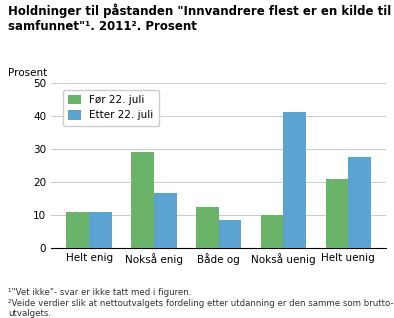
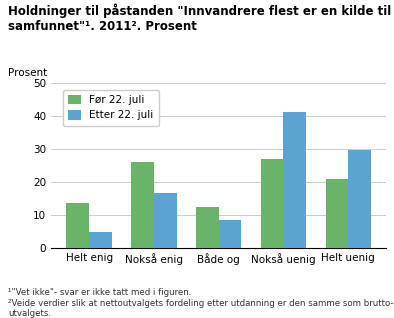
Før 22. juli/Helt enig: 11.0 -> 13.5
Etter 22. juli/Helt enig: 11.0 -> 5.0
Før 22. juli/Nokså enig: 29.0 -> 26.0
Før 22. juli/Nokså uenig: 10.0 -> 27.0
Etter 22. juli/Helt uenig: 27.5 -> 29.5
